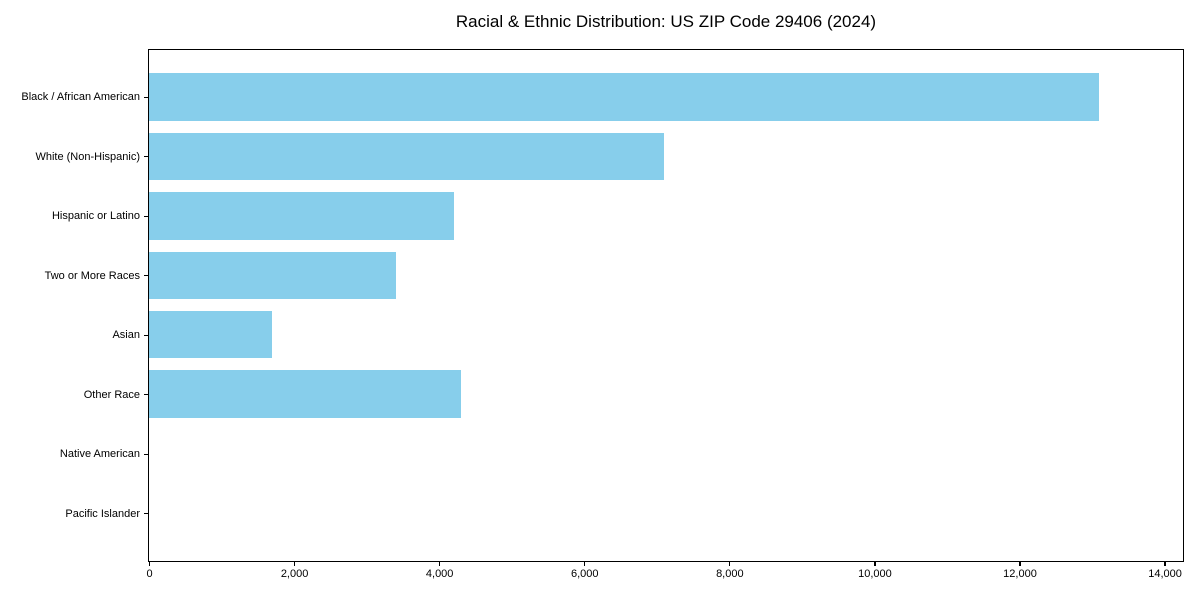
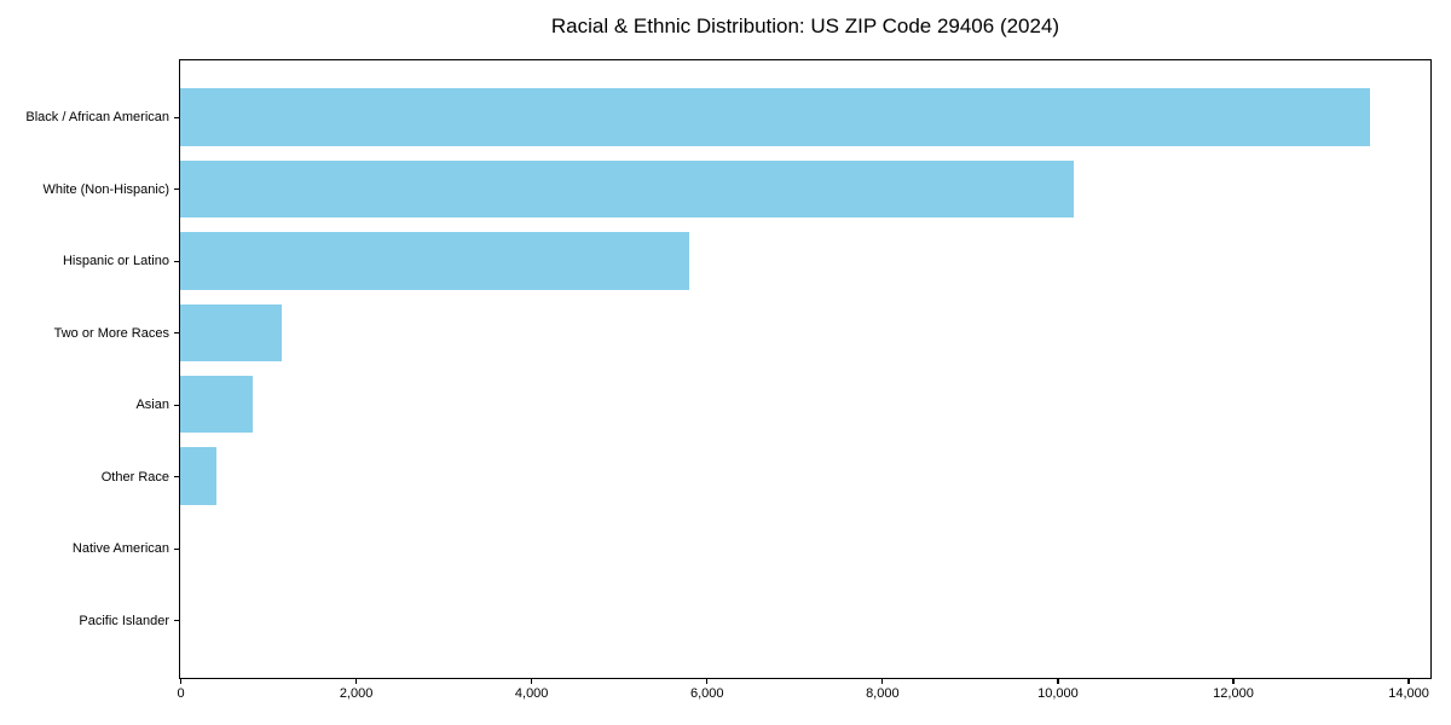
Black / African American: 13100 -> 13600
White (Non-Hispanic): 7100 -> 10200
Hispanic or Latino: 4200 -> 5800
Two or More Races: 3400 -> 1200
Asian: 1700 -> 800
Other Race: 4300 -> 400
